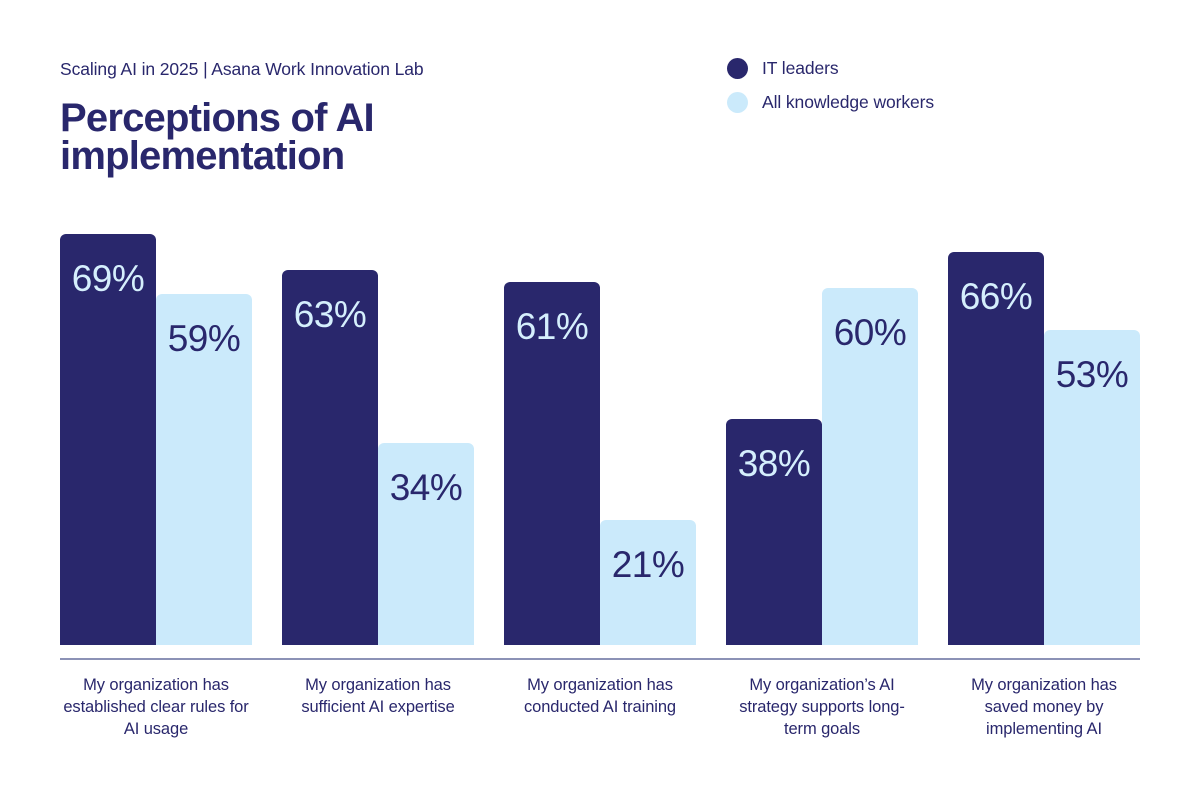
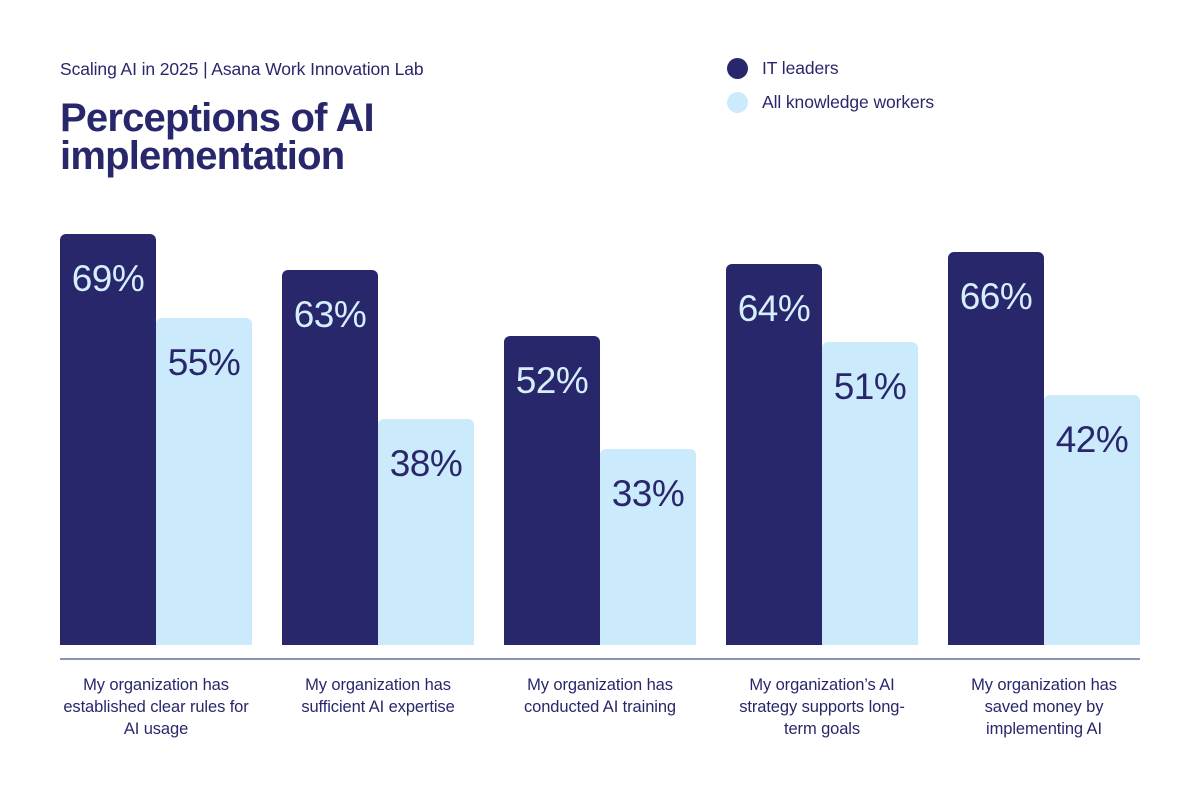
All knowledge workers/My organization has established clear rules for AI usage: 59% -> 55%
All knowledge workers/My organization has sufficient AI expertise: 34% -> 38%
IT leaders/My organization has conducted AI training: 61% -> 52%
All knowledge workers/My organization has conducted AI training: 21% -> 33%
IT leaders/My organization’s AI strategy supports long-term goals: 38% -> 64%
All knowledge workers/My organization’s AI strategy supports long-term goals: 60% -> 51%
All knowledge workers/My organization has saved money by implementing AI: 53% -> 42%
